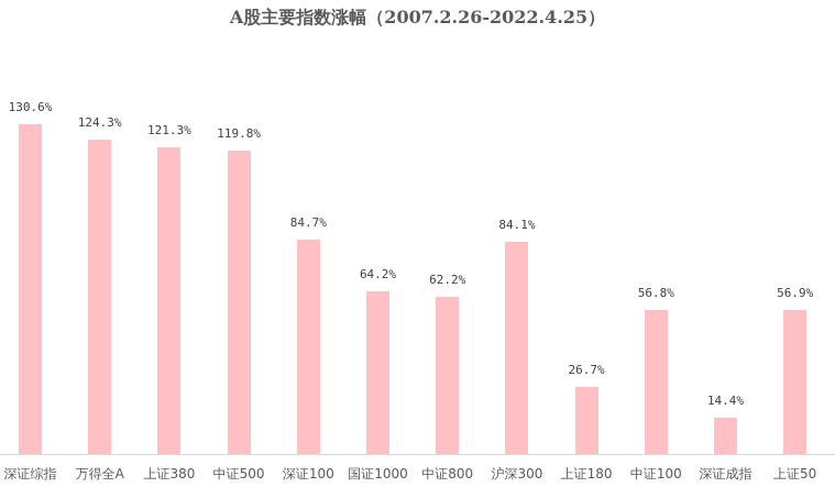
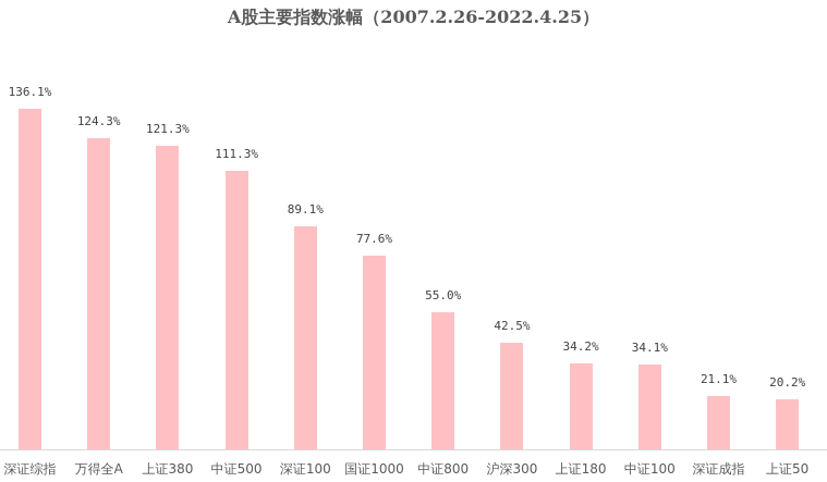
深证综指: 130.6% -> 136.1%
中证500: 119.8% -> 111.3%
深证100: 84.7% -> 89.1%
国证1000: 64.2% -> 77.6%
中证800: 62.2% -> 55.0%
沪深300: 84.1% -> 42.5%
上证180: 26.7% -> 34.2%
中证100: 56.8% -> 34.1%
深证成指: 14.4% -> 21.1%
上证50: 56.9% -> 20.2%
